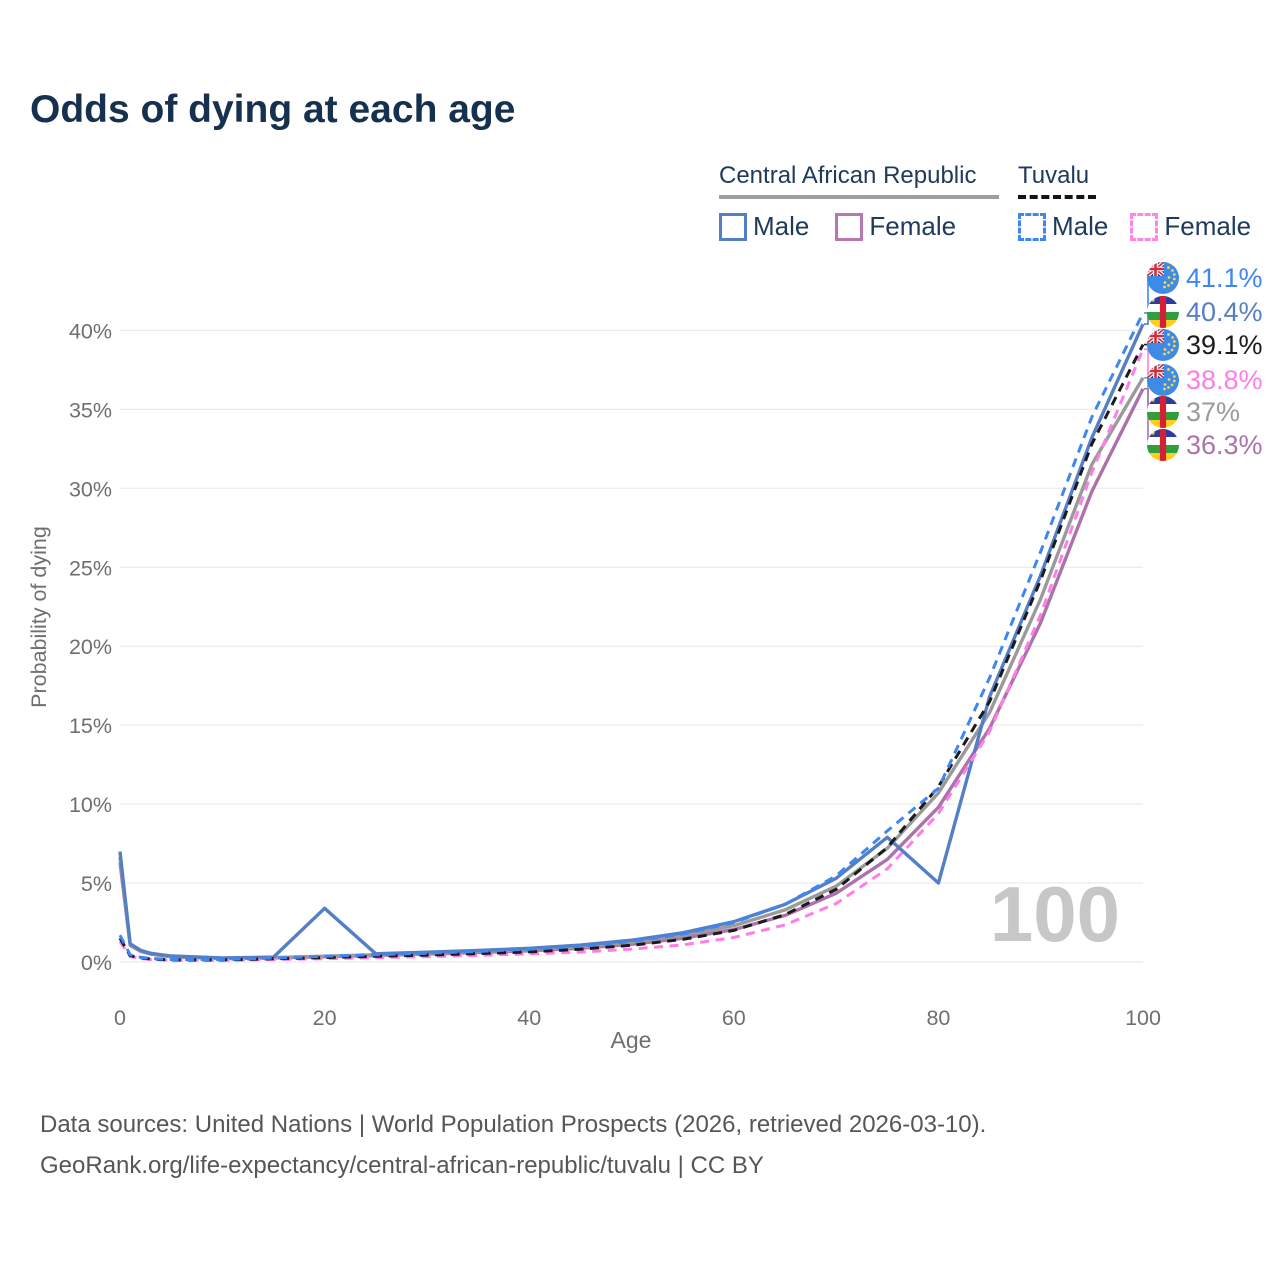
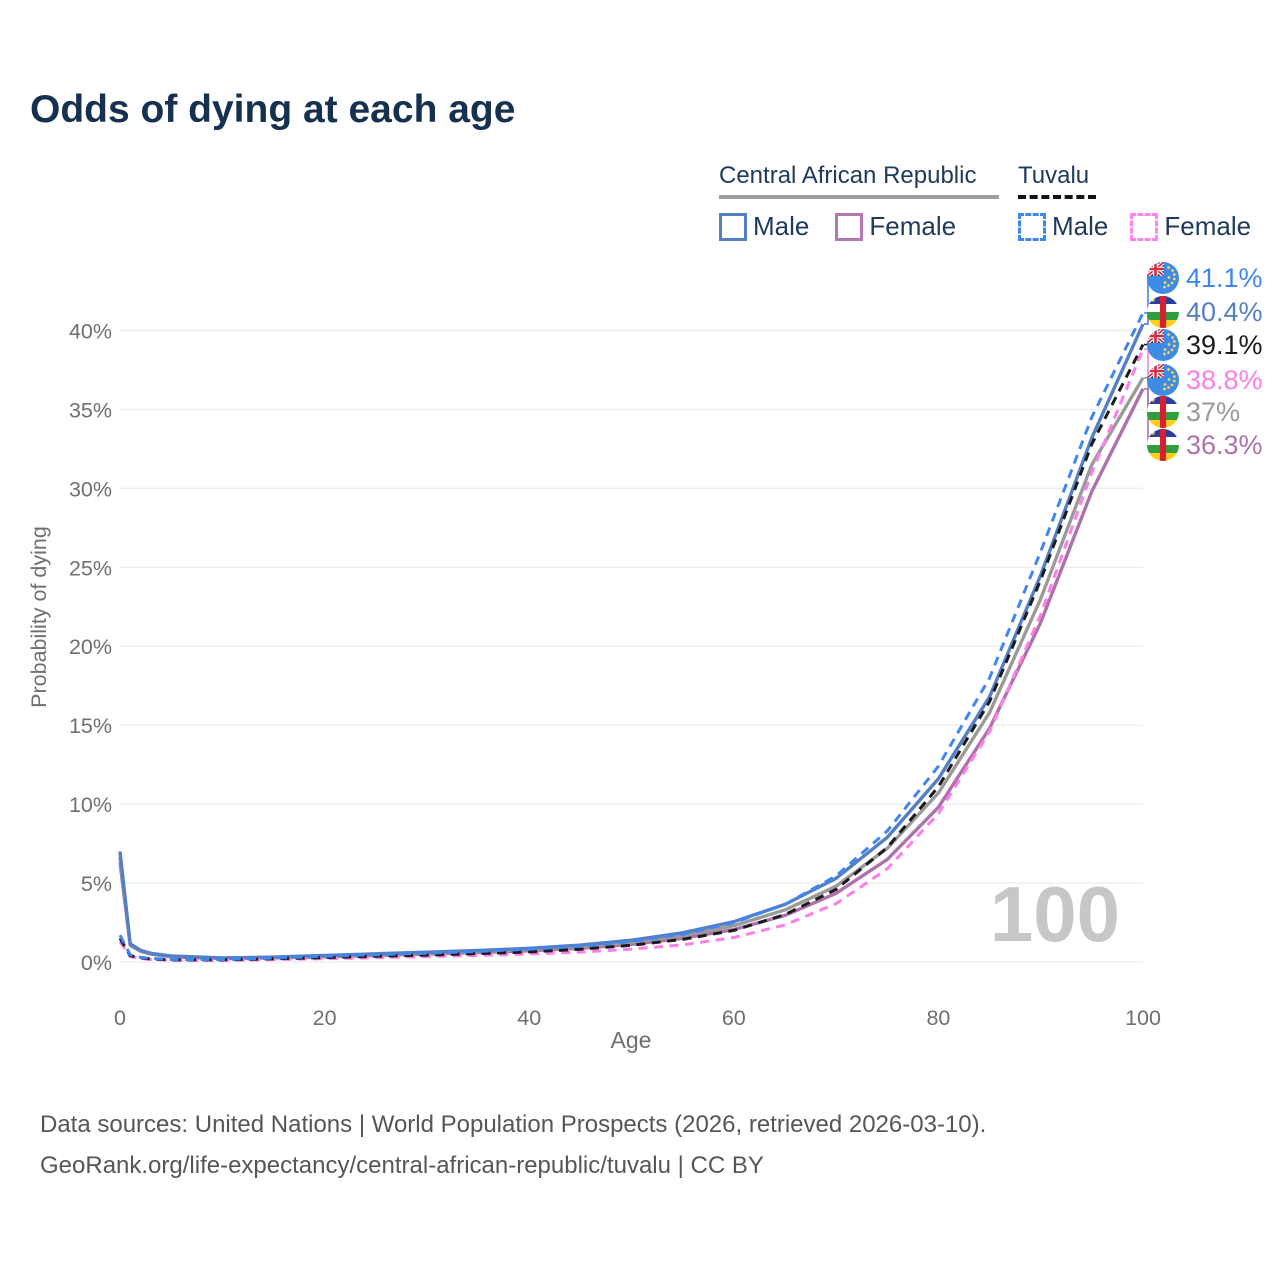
Central African Republic Male/20: 3.4% -> 0.4%
Central African Republic Male/80: 5.0% -> 11.6%
Tuvalu Male/80: 11.0% -> 12.4%
